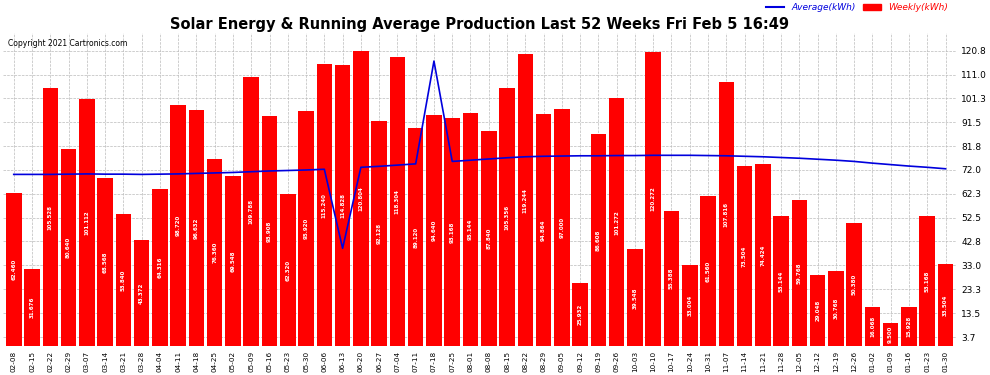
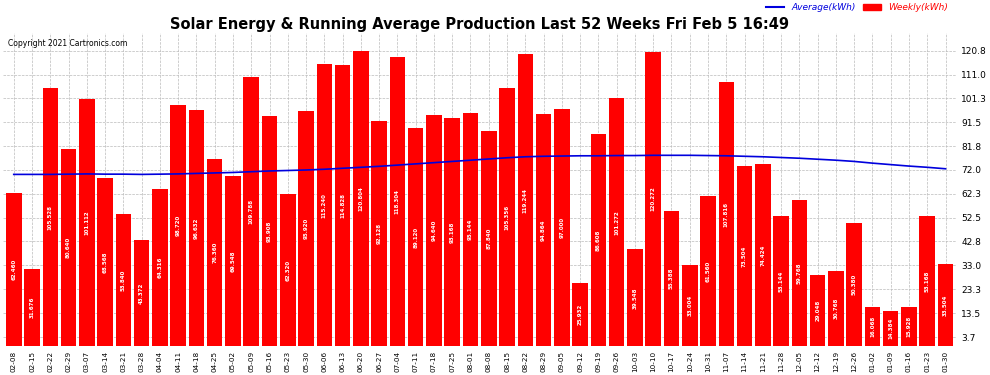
Average(kWh)/06-13: 40.0 -> 72.7
Average(kWh)/07-18: 116.5 -> 75.0
Weekly(kWh)/01-09: 9.5 -> 14.4
